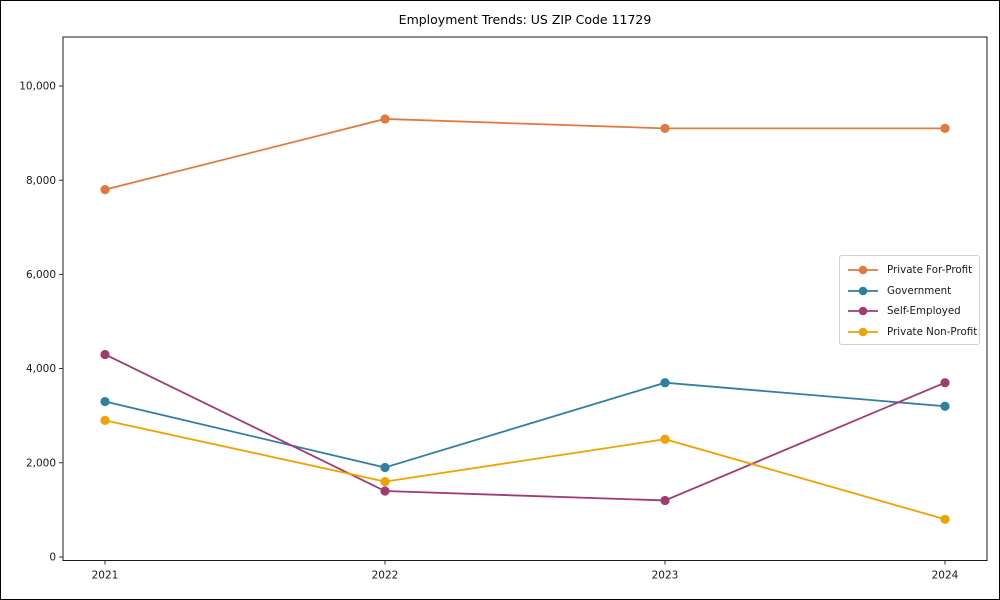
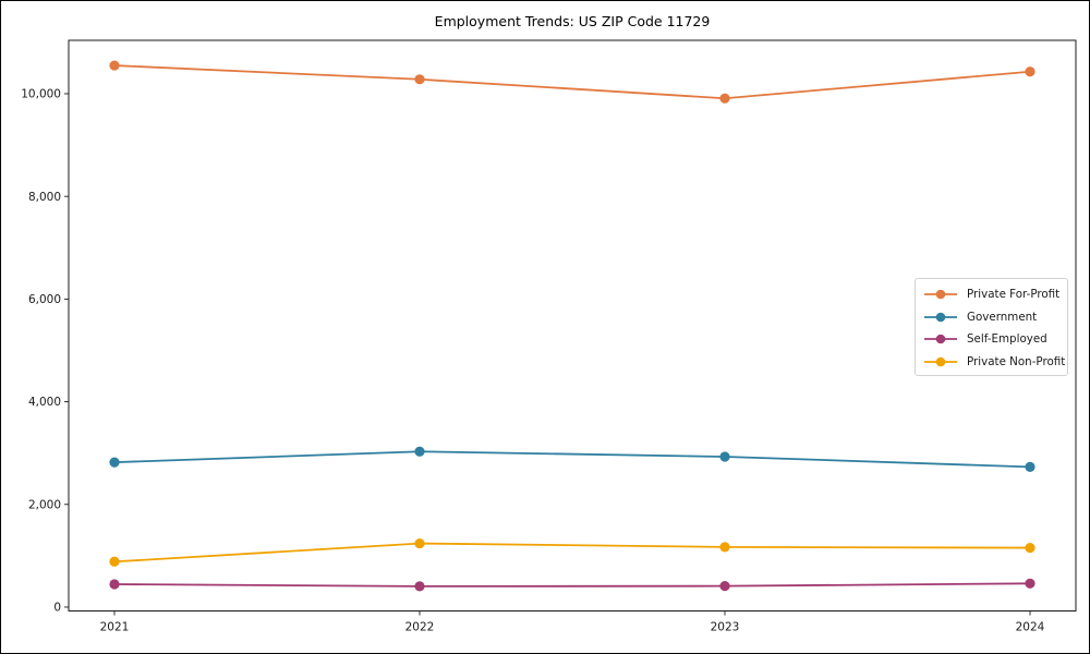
Private For-Profit/2021: 7800 -> 10600
Government/2021: 3300 -> 2800
Self-Employed/2021: 4300 -> 400
Private Non-Profit/2021: 2900 -> 900
Private For-Profit/2022: 9300 -> 10300
Government/2022: 1900 -> 3000
Self-Employed/2022: 1400 -> 400
Private Non-Profit/2022: 1600 -> 1200
Private For-Profit/2023: 9100 -> 9900
Government/2023: 3700 -> 2900
Self-Employed/2023: 1200 -> 400
Private Non-Profit/2023: 2500 -> 1200
Private For-Profit/2024: 9100 -> 10400
Government/2024: 3200 -> 2700
Self-Employed/2024: 3700 -> 500
Private Non-Profit/2024: 800 -> 1200
